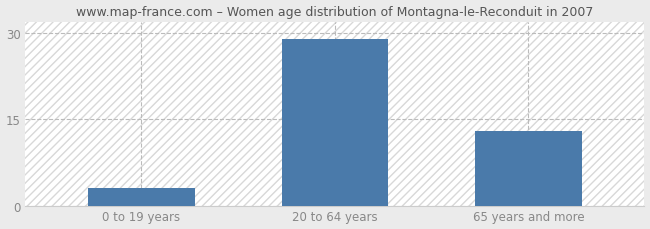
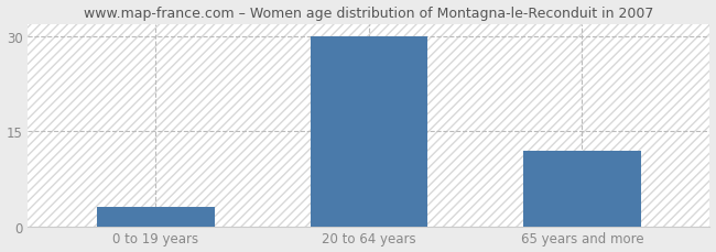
20 to 64 years: 29 -> 30
65 years and more: 13 -> 12
